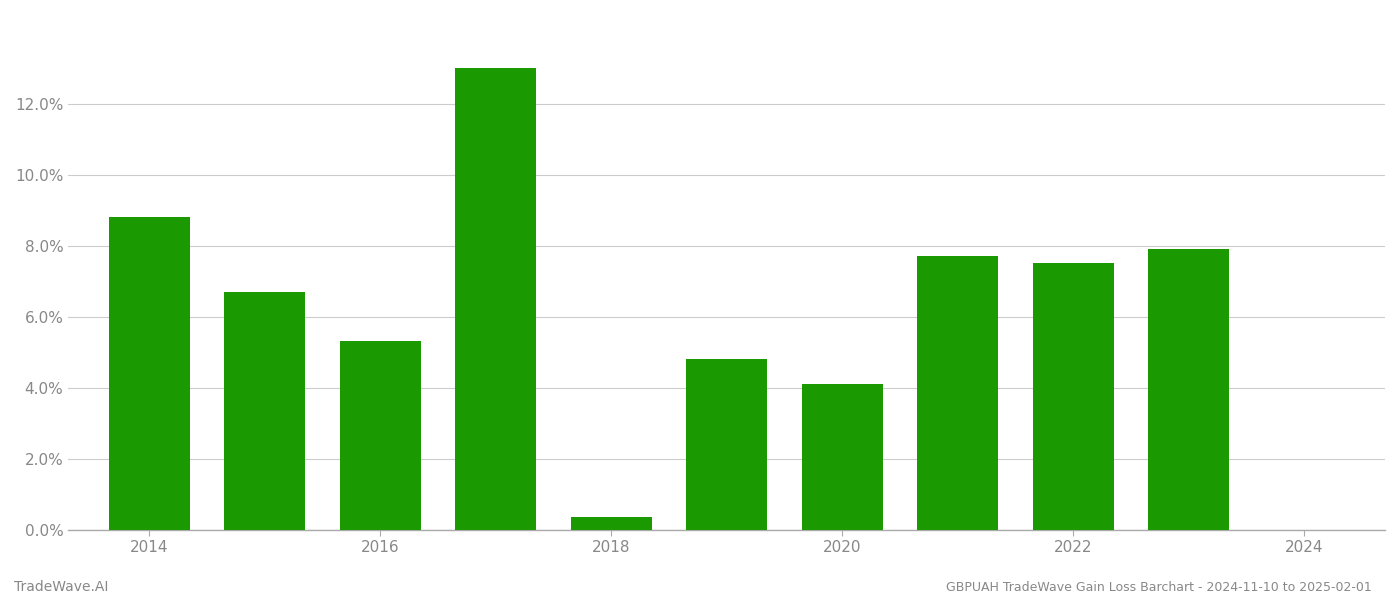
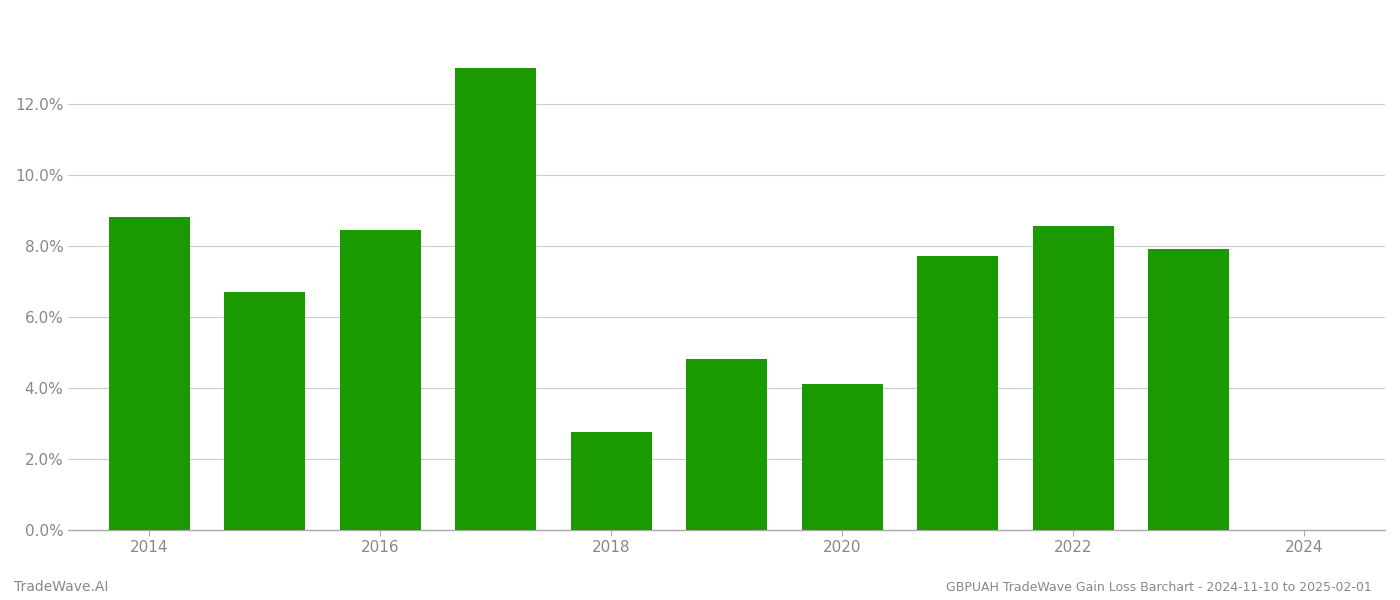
2016: 5.30% -> 8.45%
2018: 0.35% -> 2.75%
2022: 7.50% -> 8.55%
